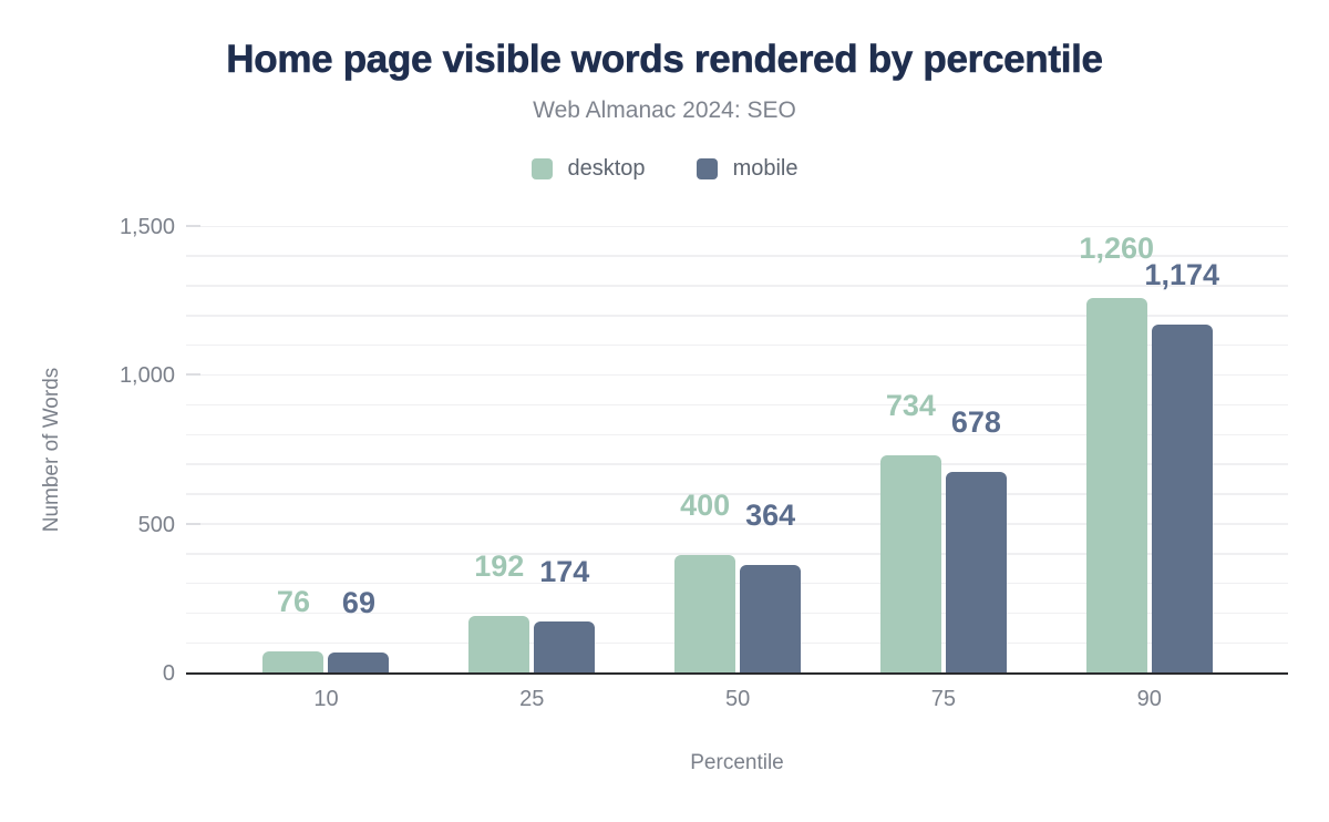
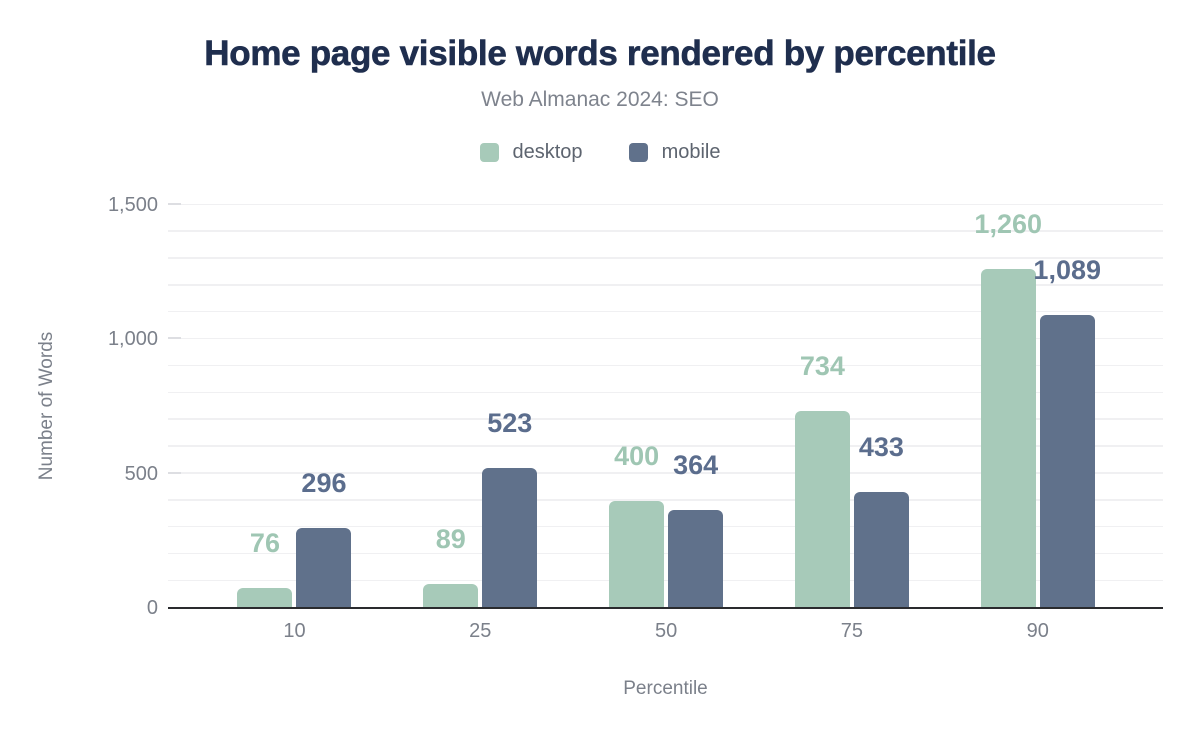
mobile/10: 69 -> 296
desktop/25: 192 -> 89
mobile/25: 174 -> 523
mobile/75: 678 -> 433
mobile/90: 1,174 -> 1,089
